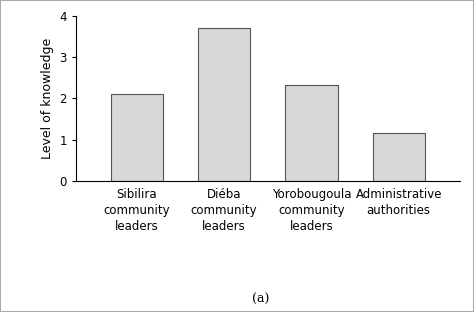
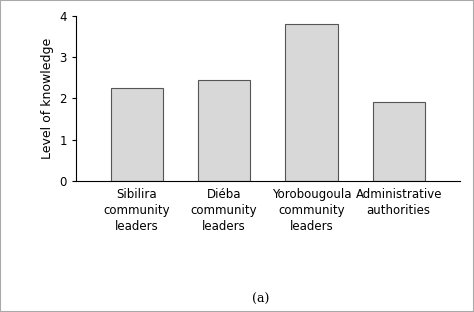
Sibilira community leaders: 2.10 -> 2.25
Diéba community leaders: 3.70 -> 2.45
Yorobougoula community leaders: 2.33 -> 3.80
Administrative authorities: 1.15 -> 1.90
